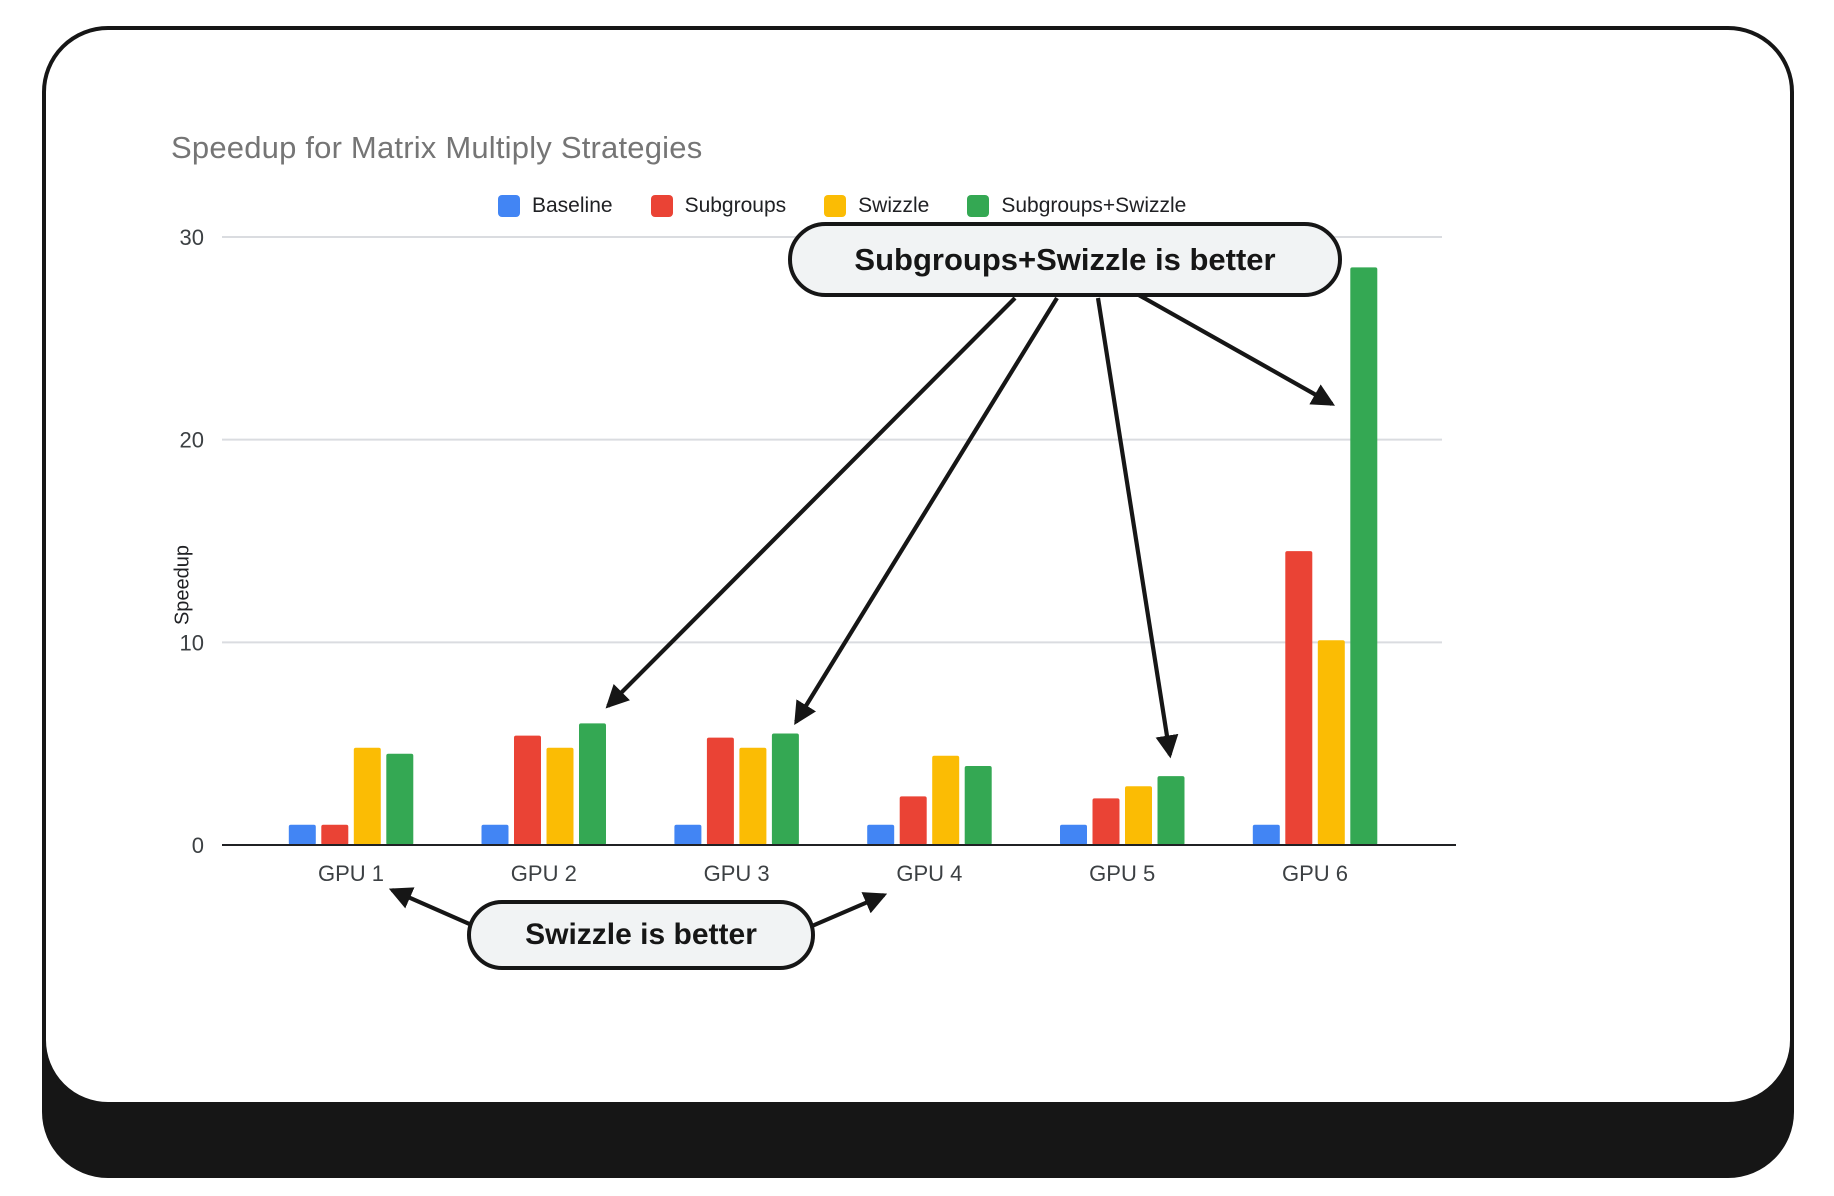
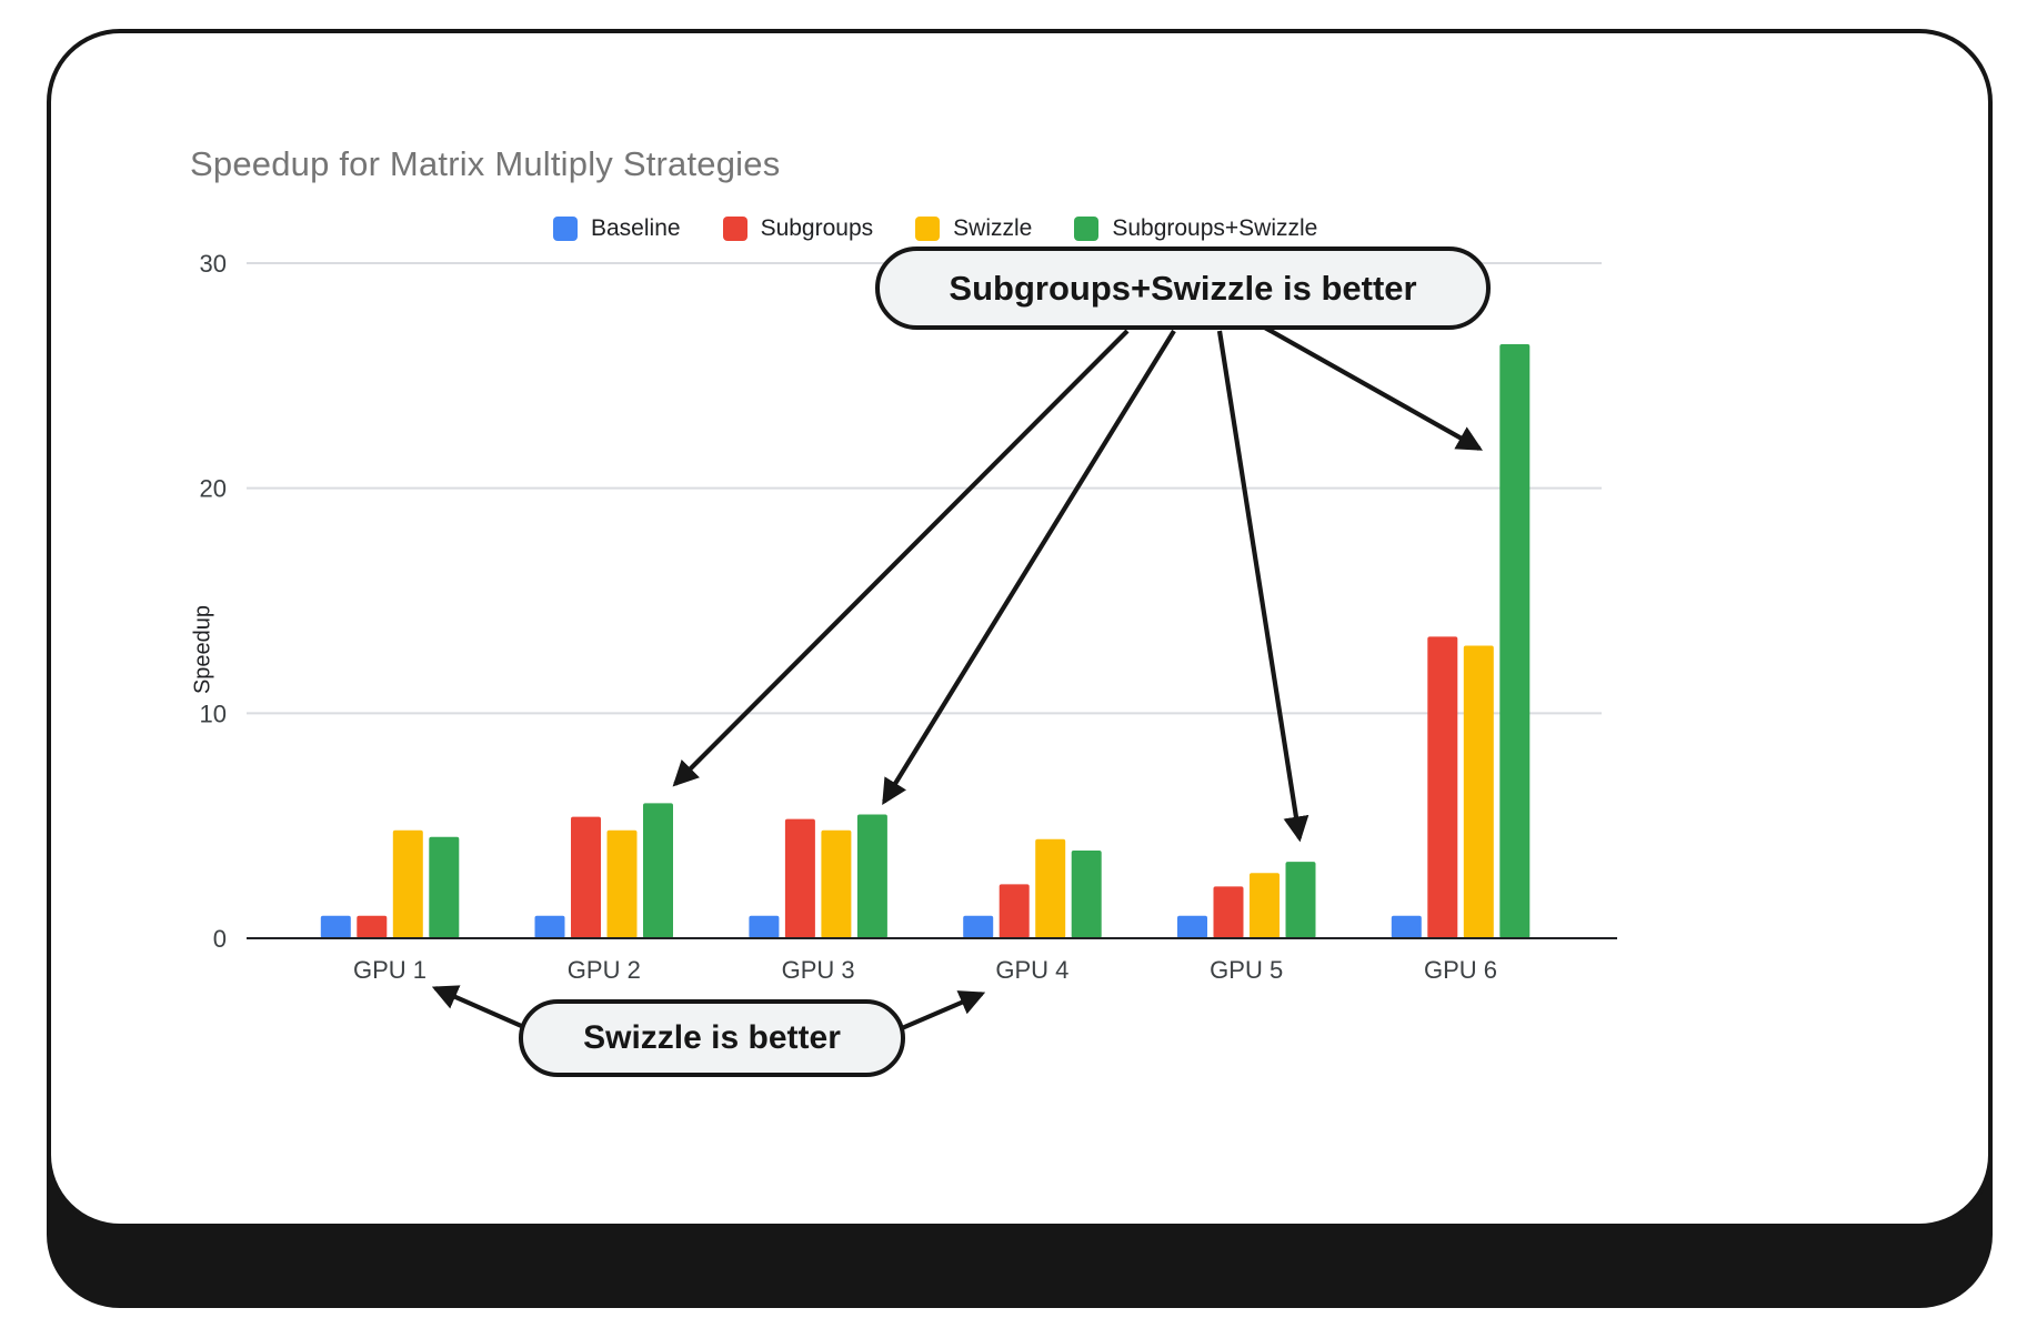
Subgroups/GPU 6: 14.5 -> 13.4
Swizzle/GPU 6: 10.1 -> 13.0
Subgroups+Swizzle/GPU 6: 28.5 -> 26.4
